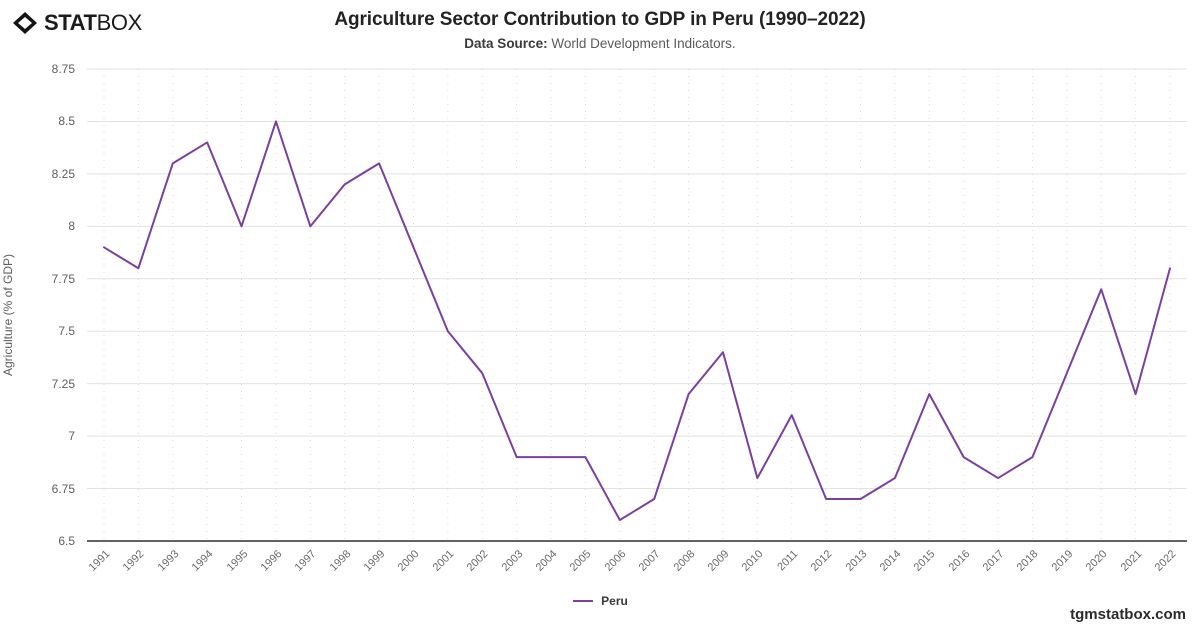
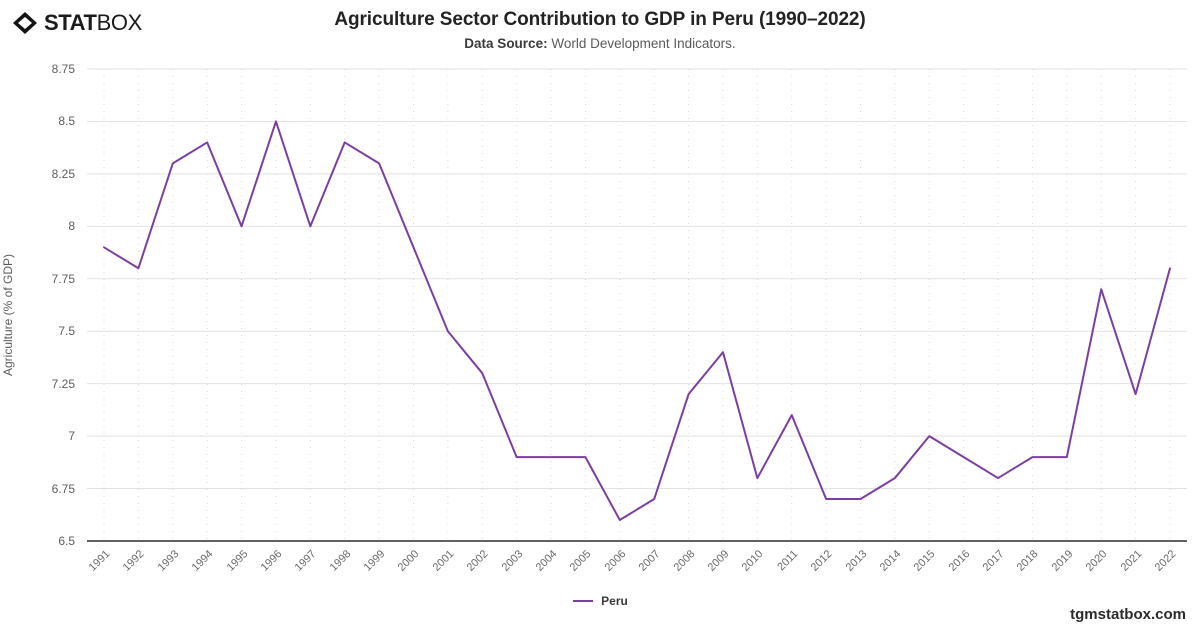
1998: 8.2 -> 8.4
2015: 7.2 -> 7.0
2019: 7.3 -> 6.9
